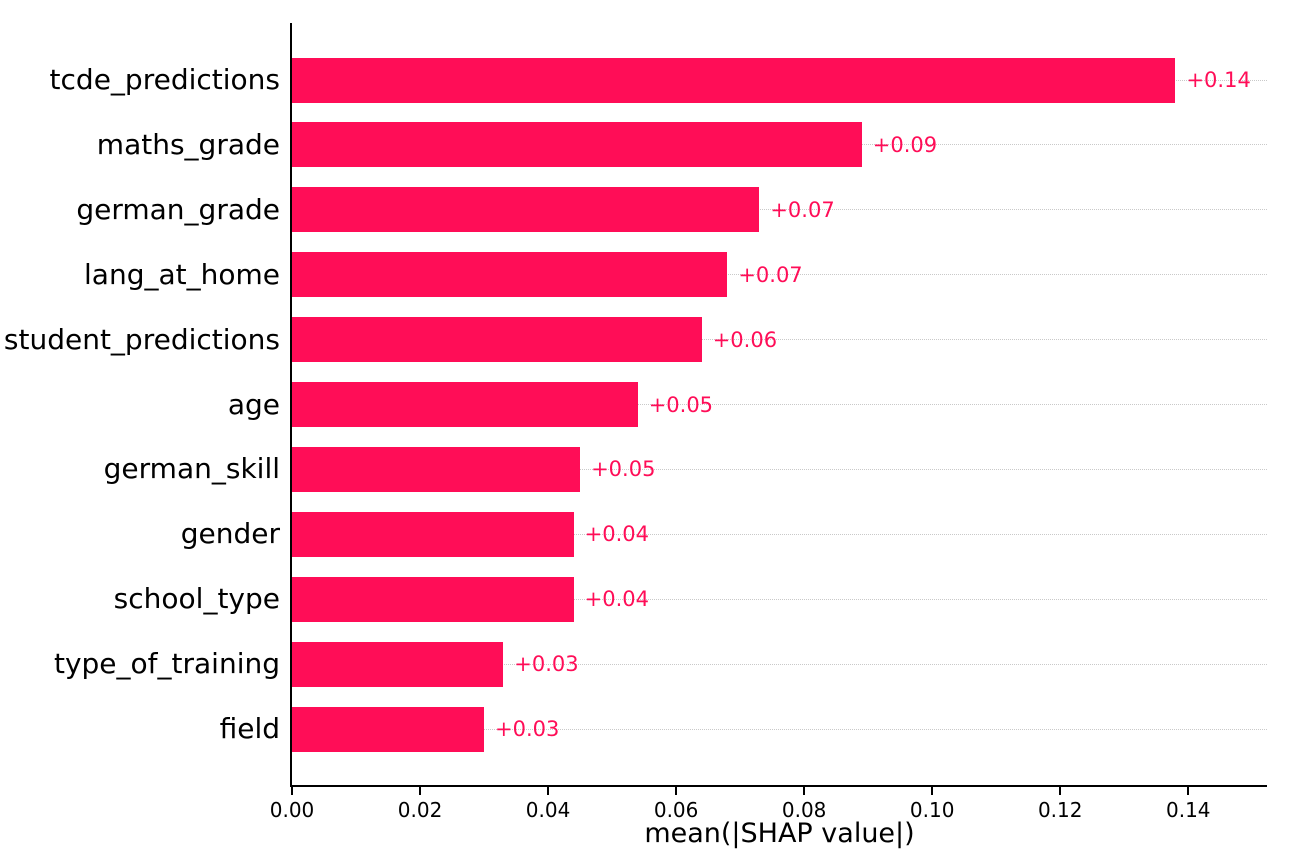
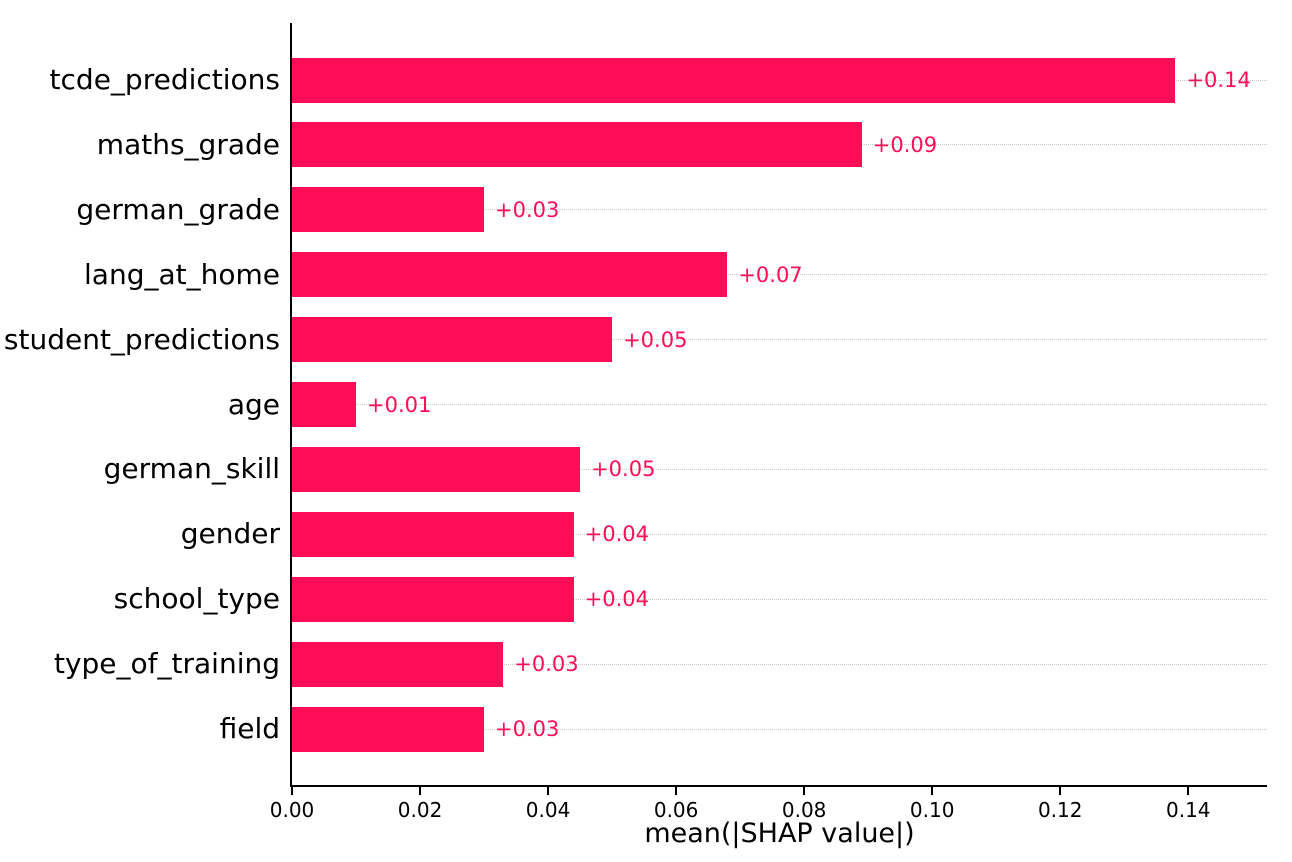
german_grade: +0.07 -> +0.03
student_predictions: +0.06 -> +0.05
age: +0.05 -> +0.01
